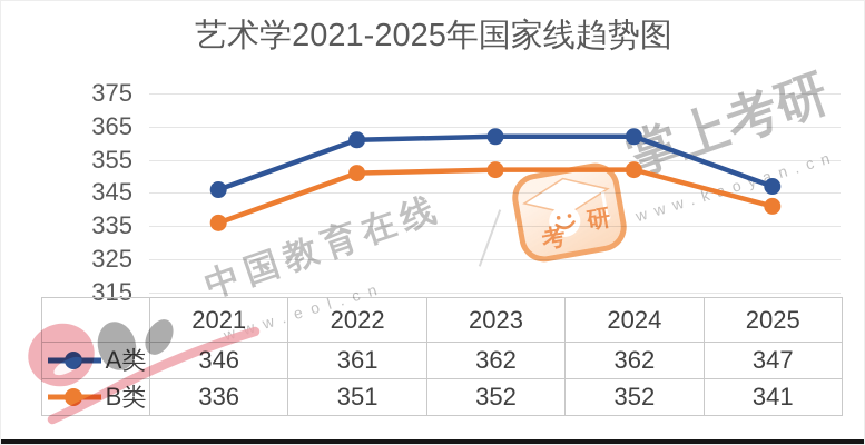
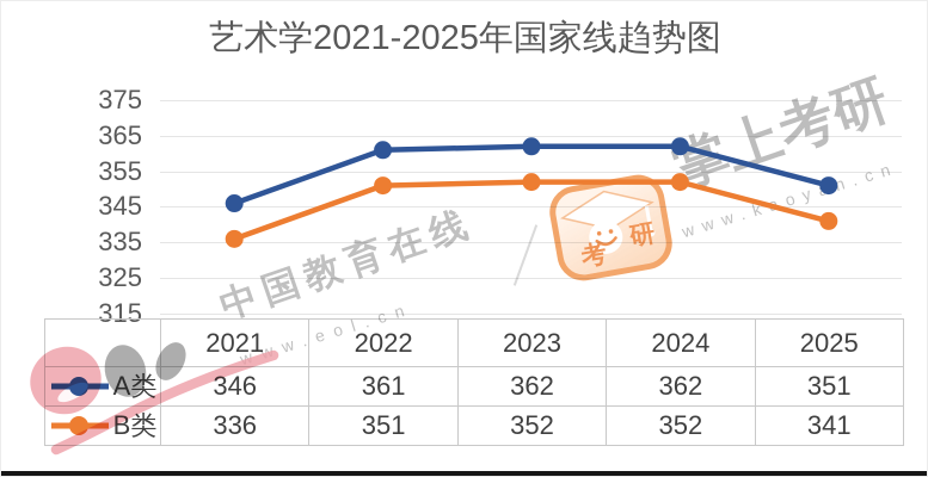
A类/2025: 347 -> 351
